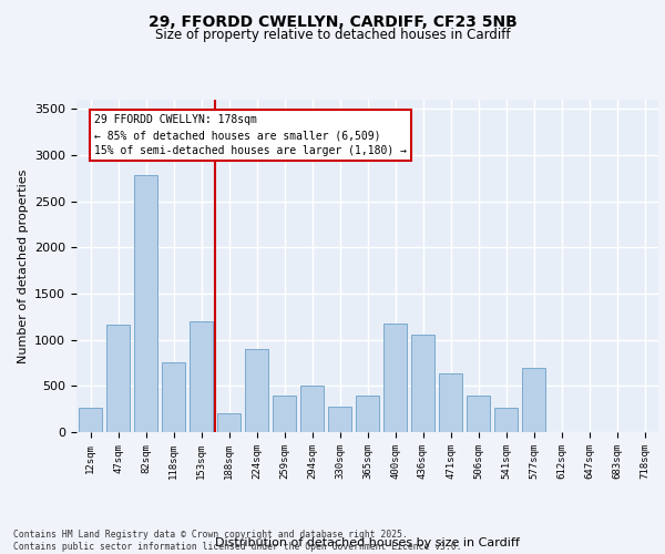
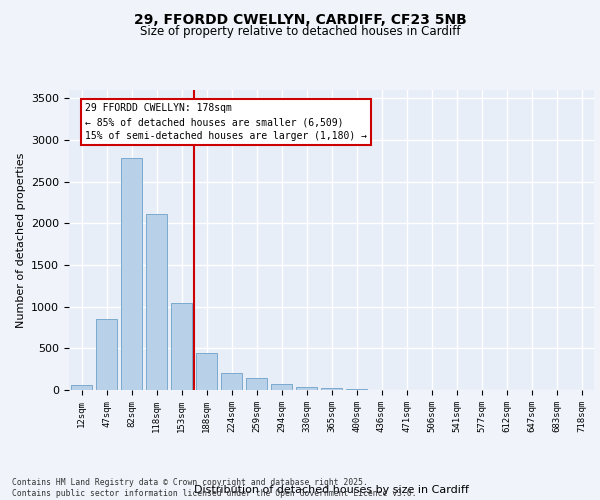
12sqm: 260 -> 60
47sqm: 1160 -> 850
118sqm: 760 -> 2110
153sqm: 1200 -> 1040
188sqm: 200 -> 450
224sqm: 900 -> 200
259sqm: 400 -> 140
294sqm: 500 -> 70
330sqm: 280 -> 40
365sqm: 400 -> 20
400sqm: 1180 -> 10
436sqm: 1060 -> 0
471sqm: 640 -> 0
506sqm: 400 -> 0
541sqm: 260 -> 0
577sqm: 700 -> 0
